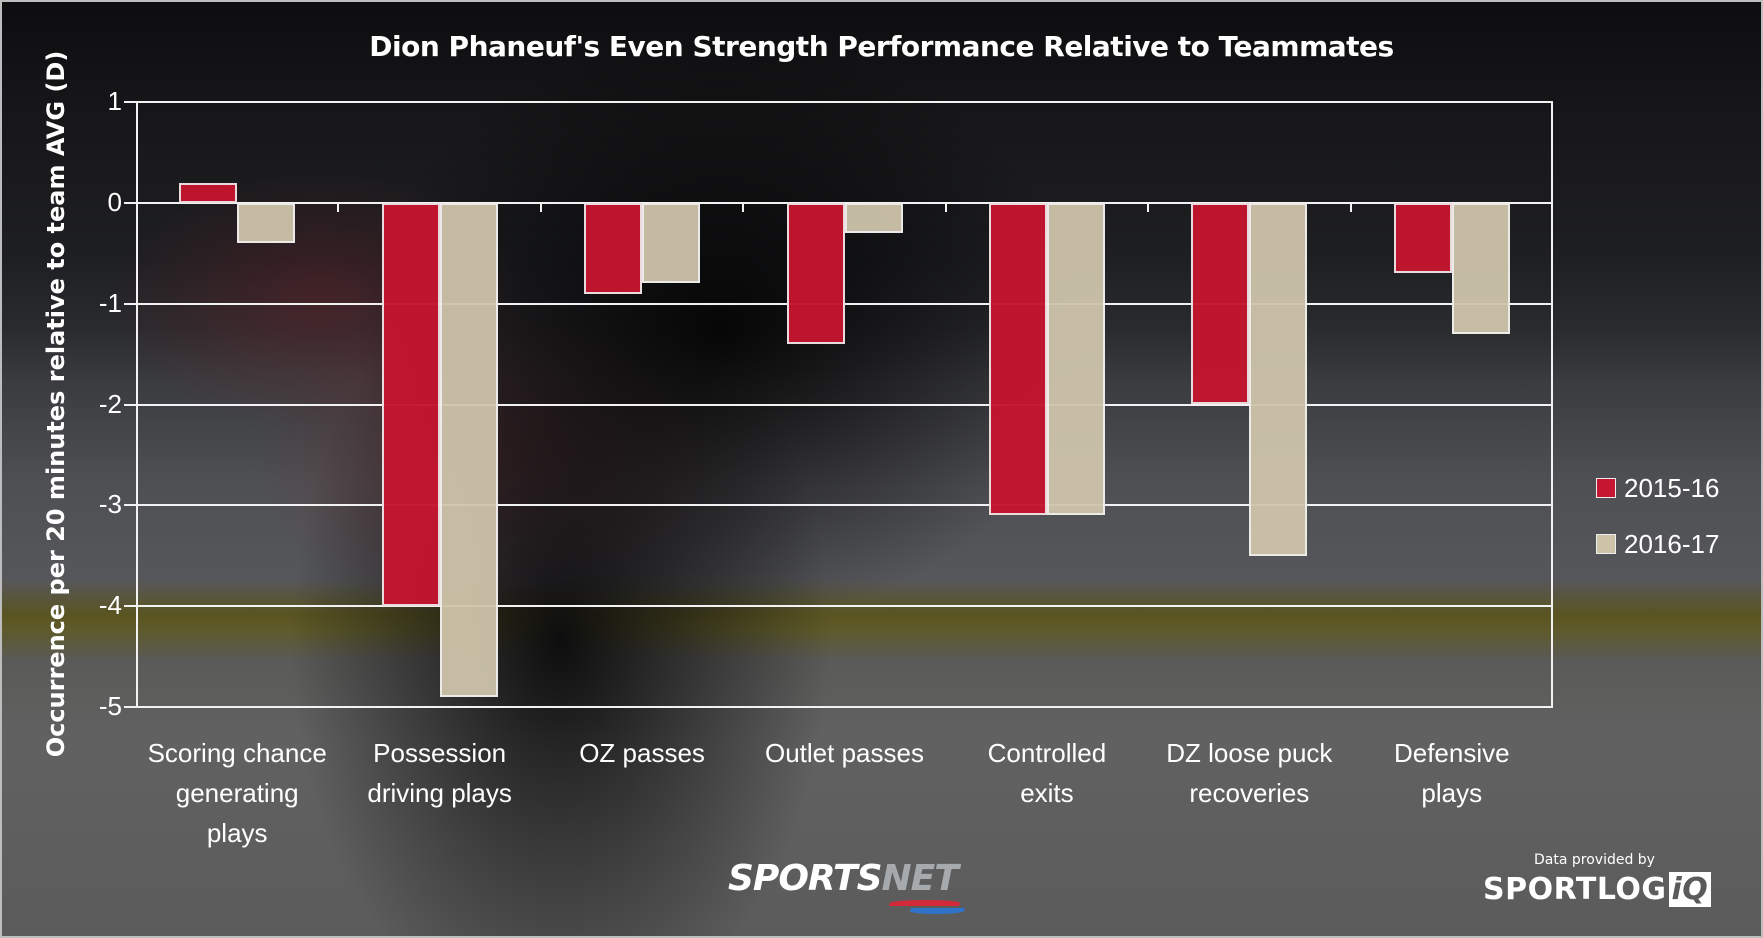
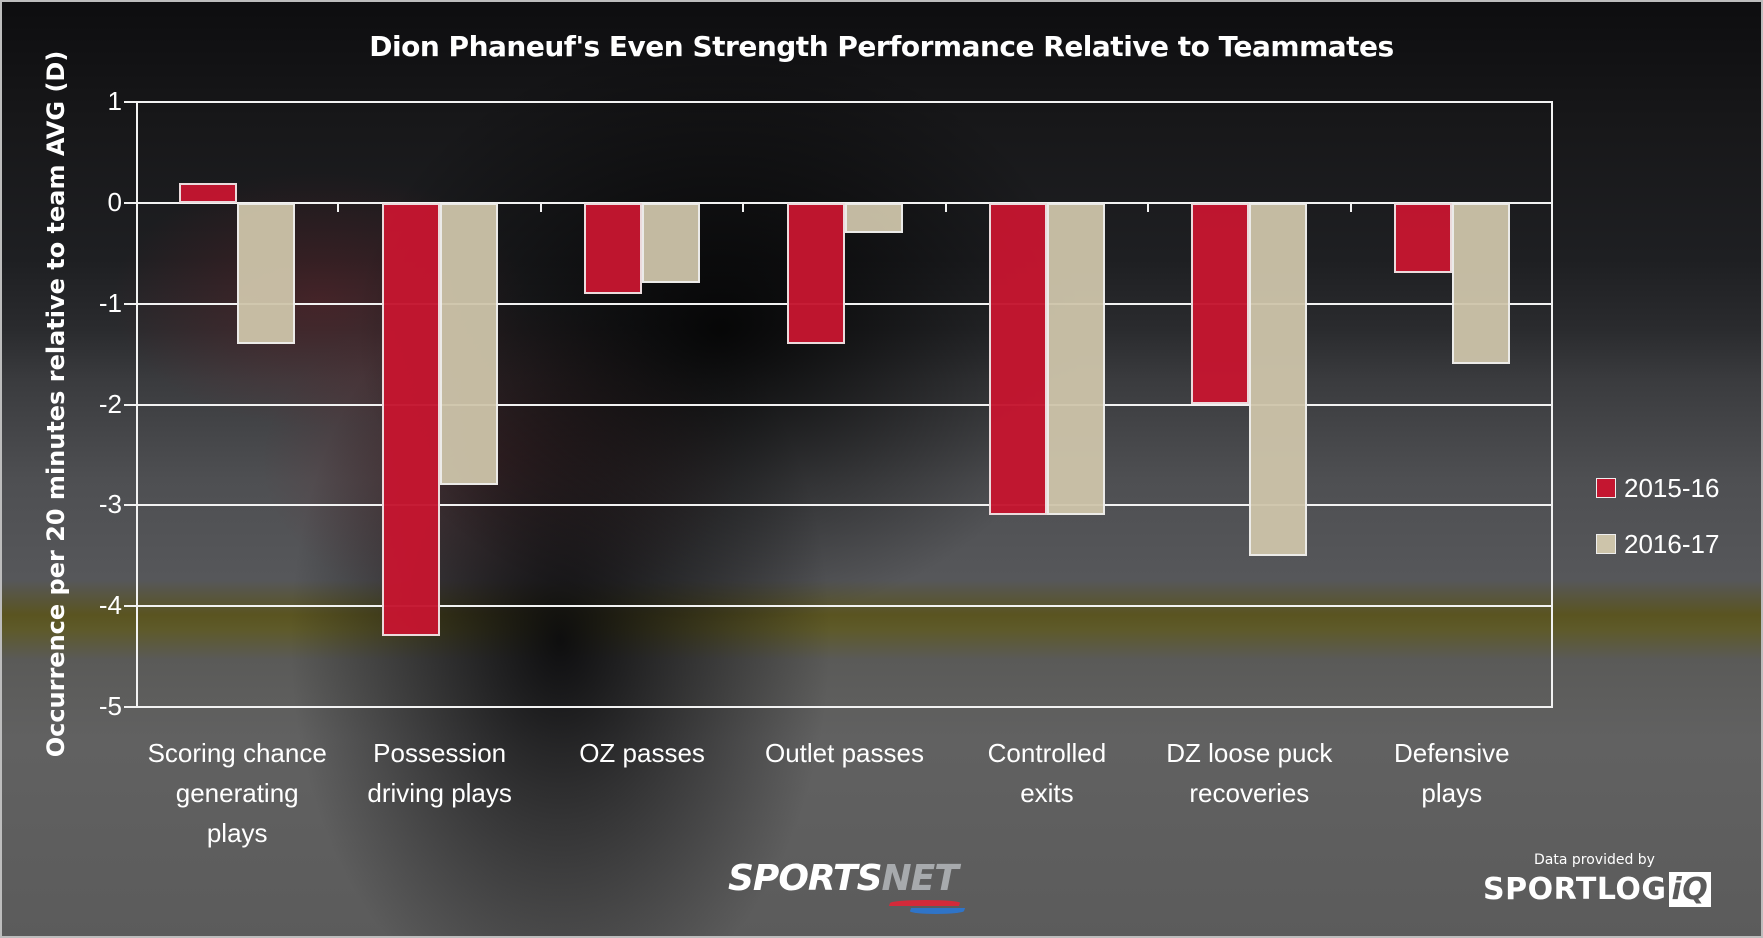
2016-17/Scoring chance generating plays: -0.4 -> -1.4
2015-16/Possession driving plays: -4.0 -> -4.3
2016-17/Possession driving plays: -4.9 -> -2.8
2016-17/Defensive plays: -1.3 -> -1.6
